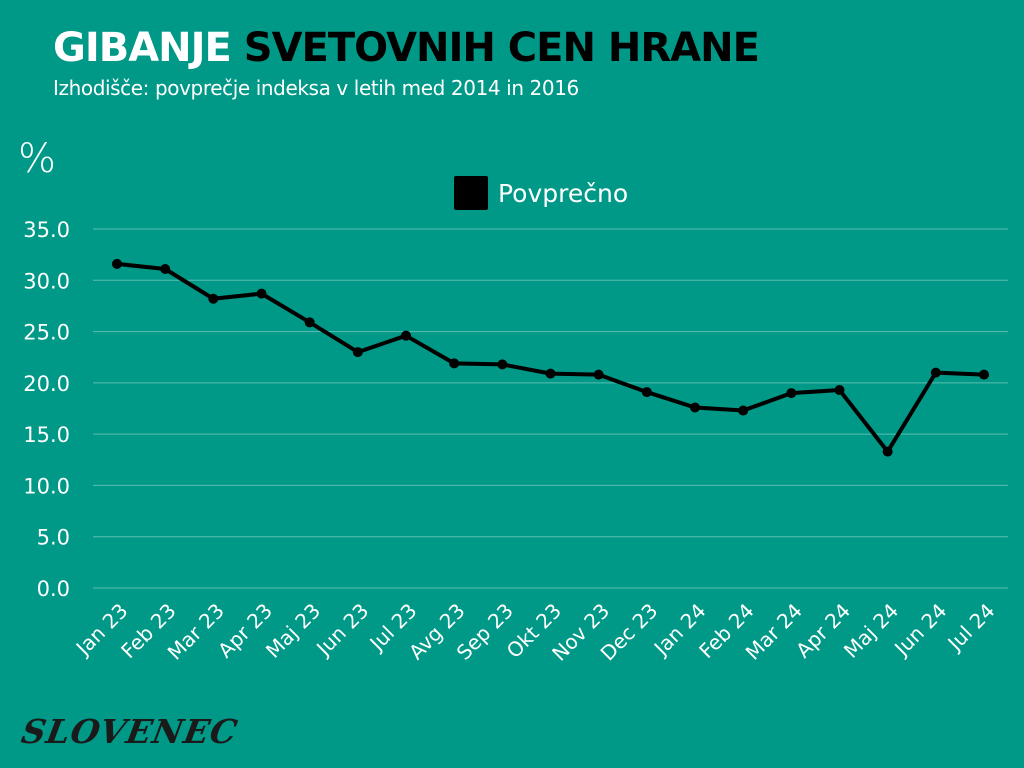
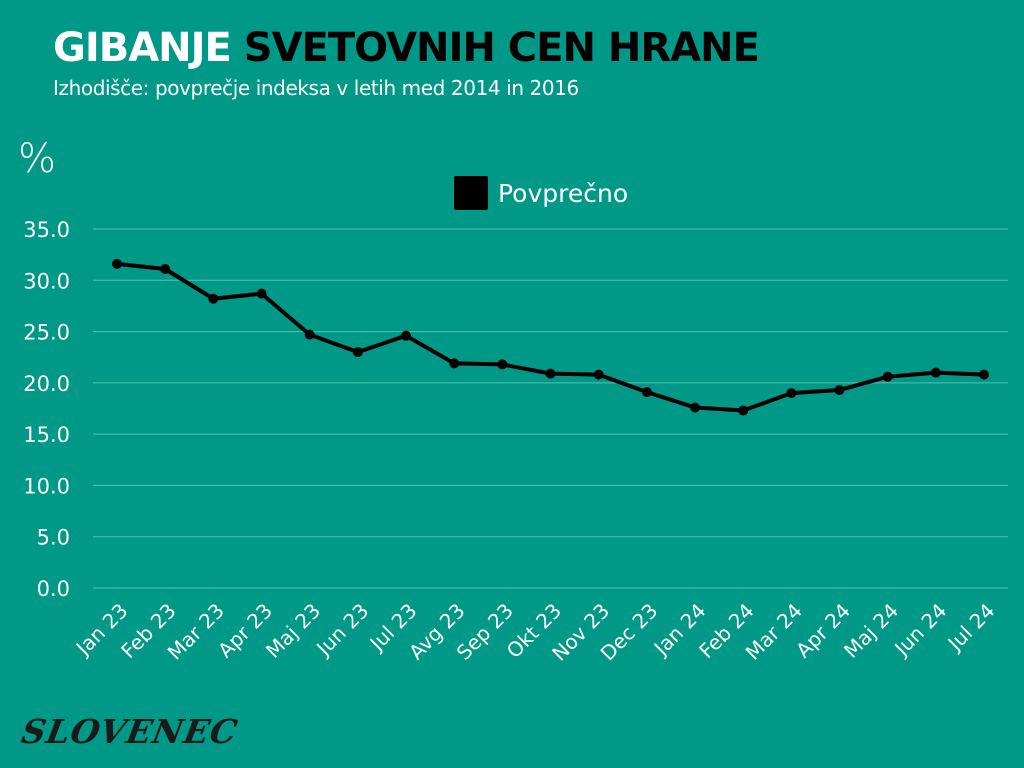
Maj 23: 25.9 -> 24.7
Maj 24: 13.3 -> 20.6
